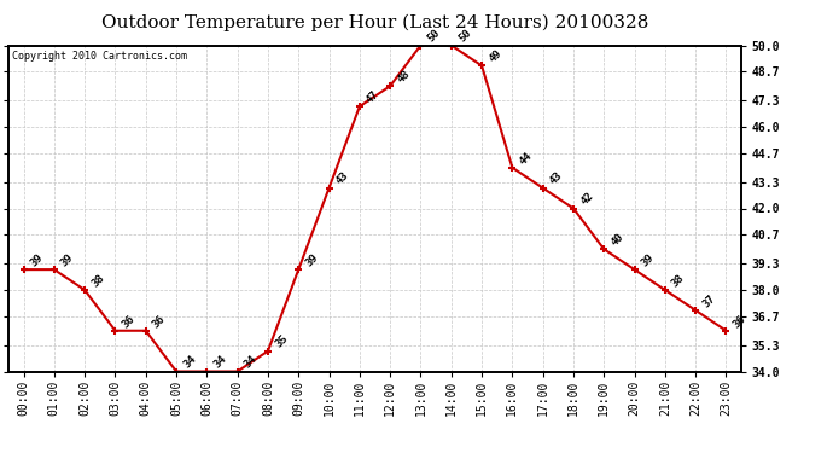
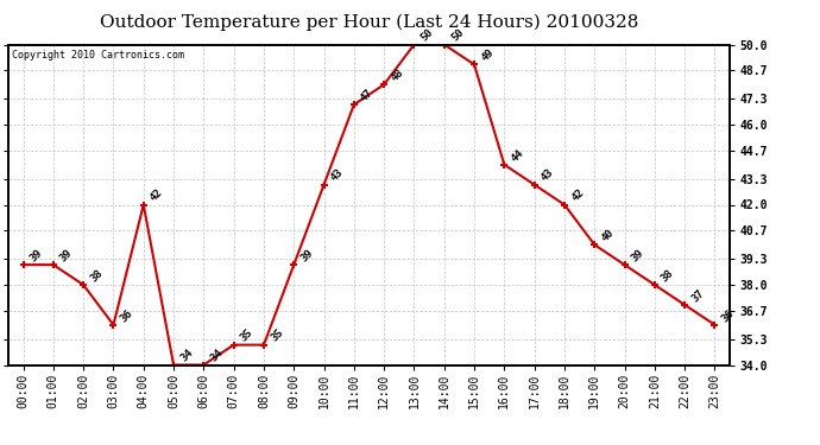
04:00: 36 -> 42
07:00: 34 -> 35
